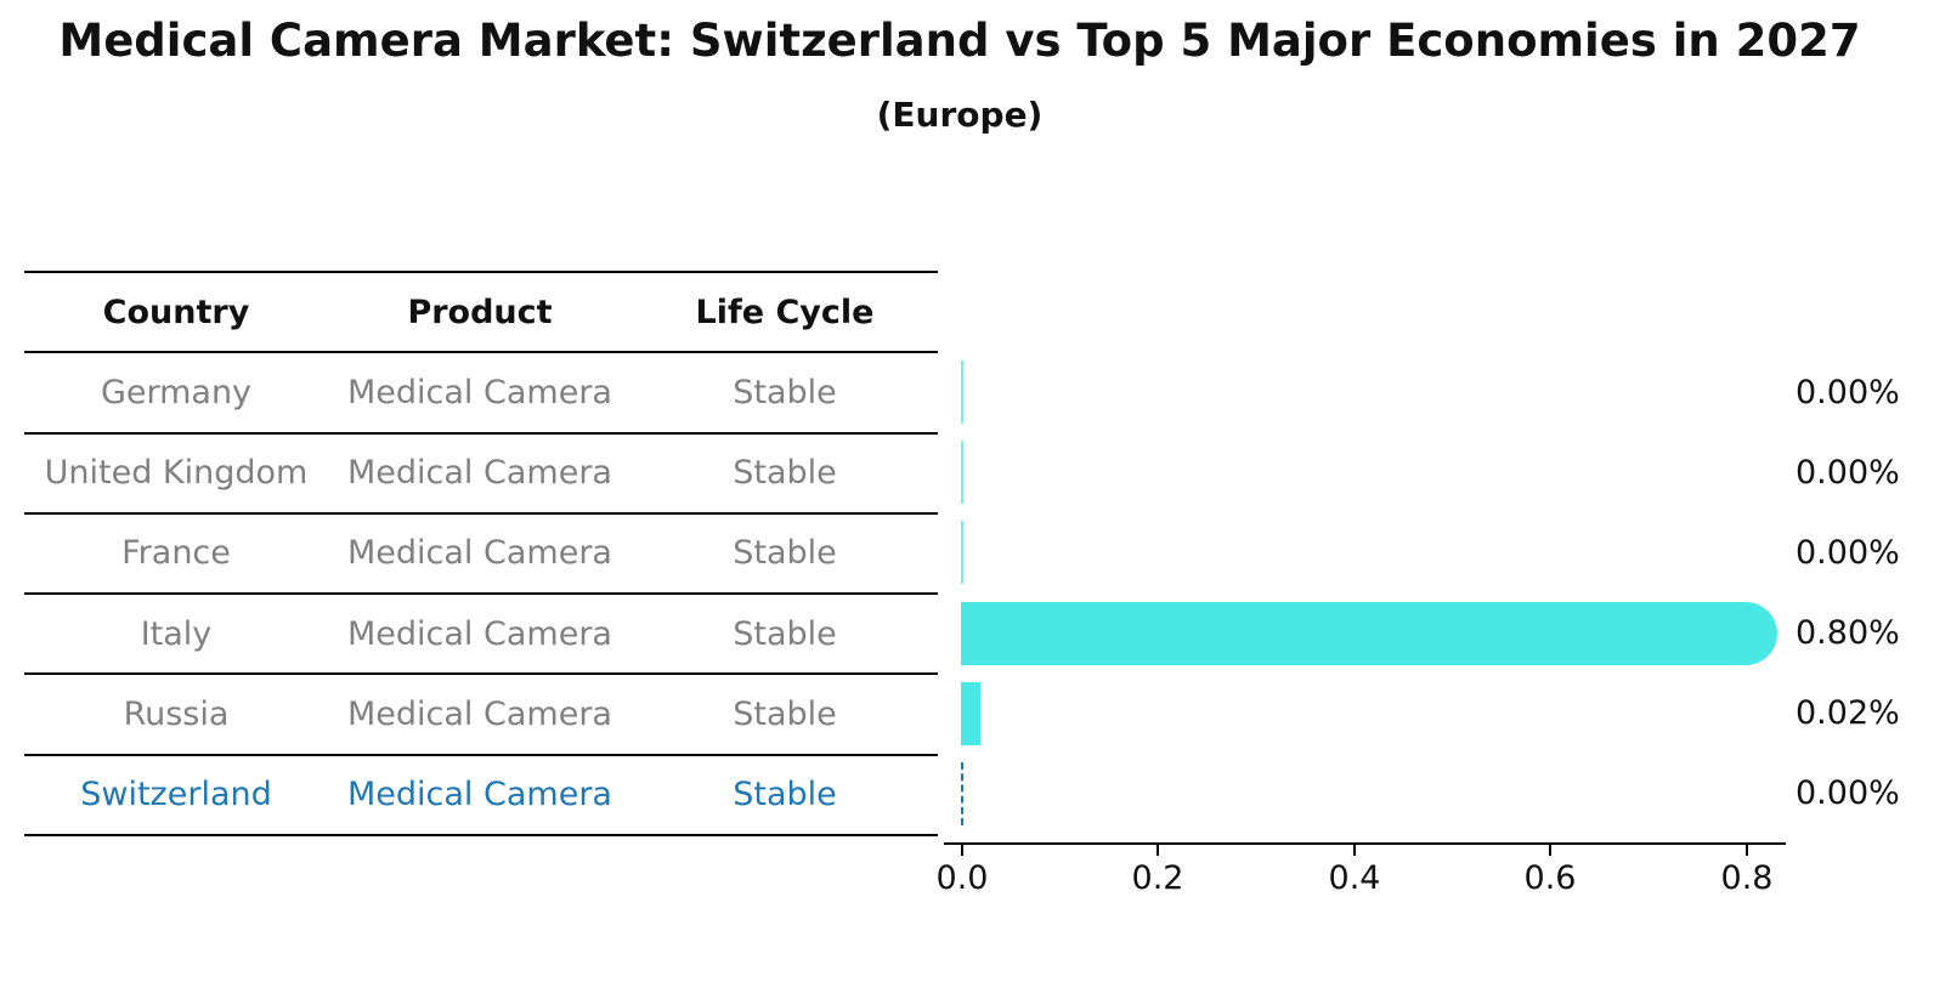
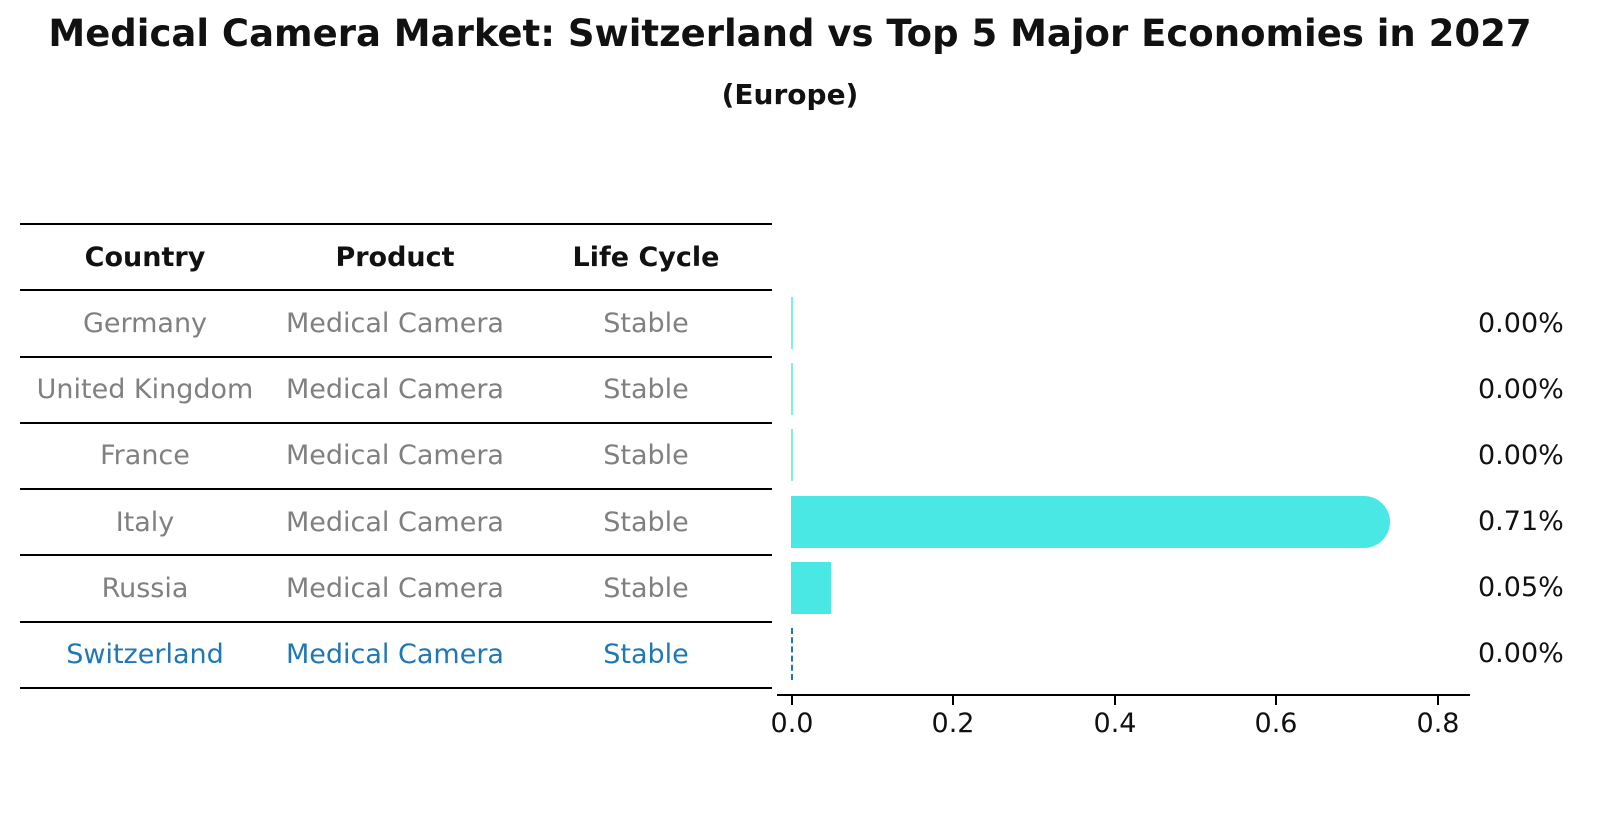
Italy: 0.80% -> 0.71%
Russia: 0.02% -> 0.05%
